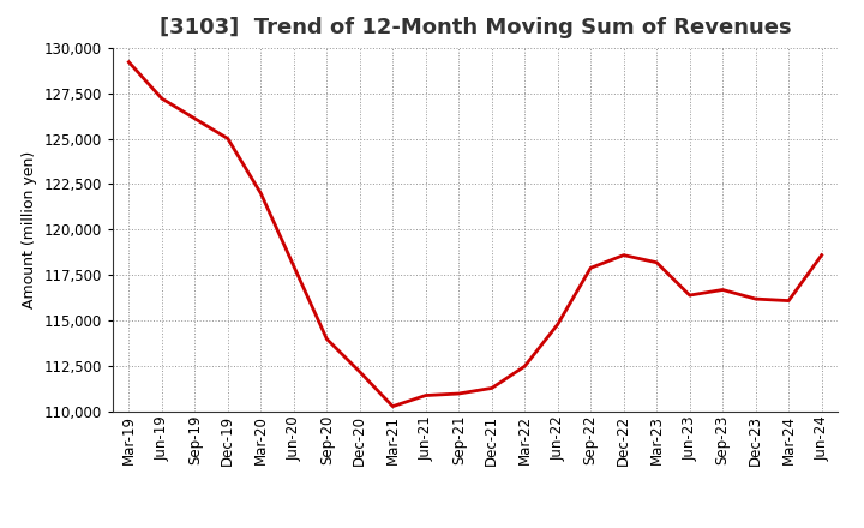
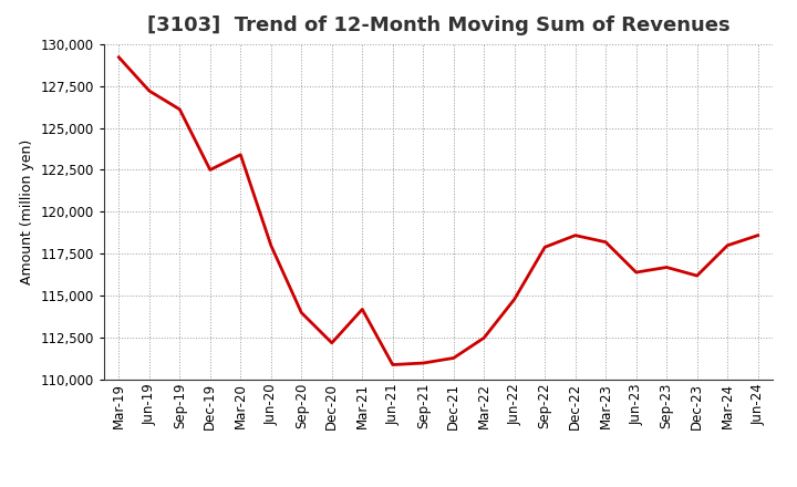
Dec-19: 125,000 -> 122,500
Mar-20: 122,000 -> 123,400
Mar-21: 110,300 -> 114,200
Mar-24: 116,100 -> 118,000
